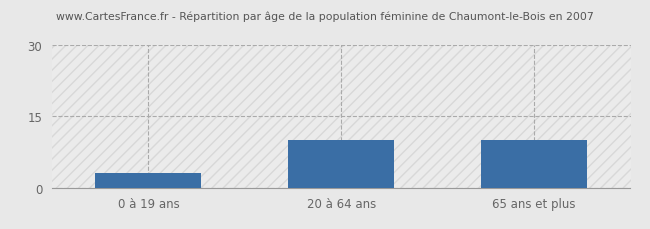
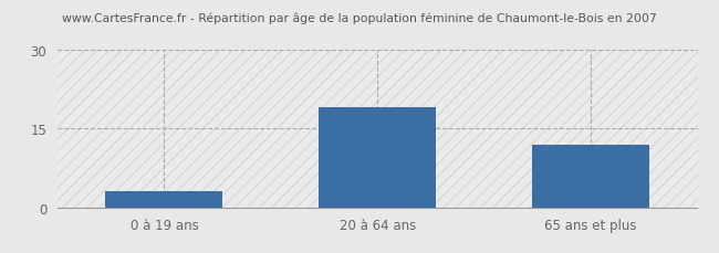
20 à 64 ans: 10 -> 19
65 ans et plus: 10 -> 12
